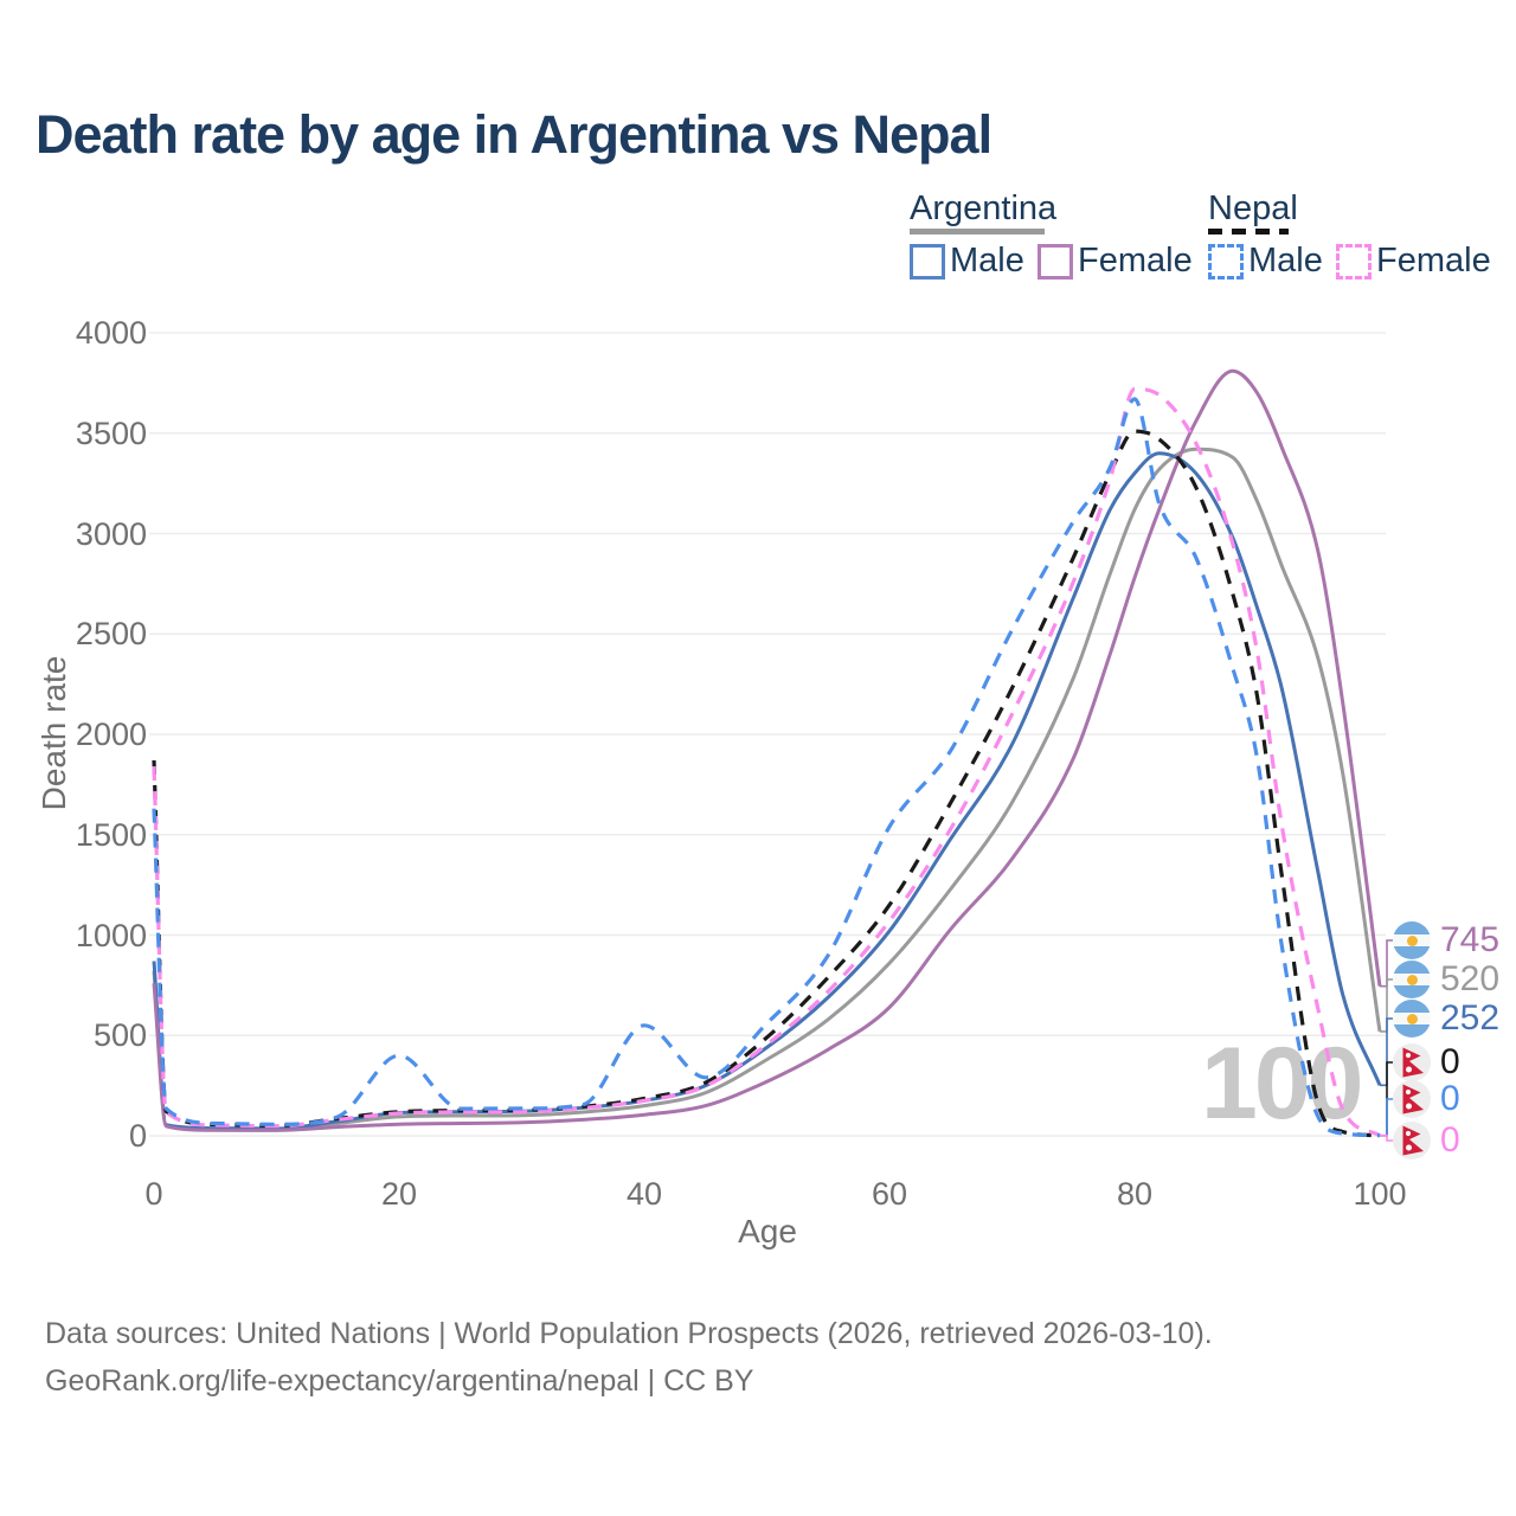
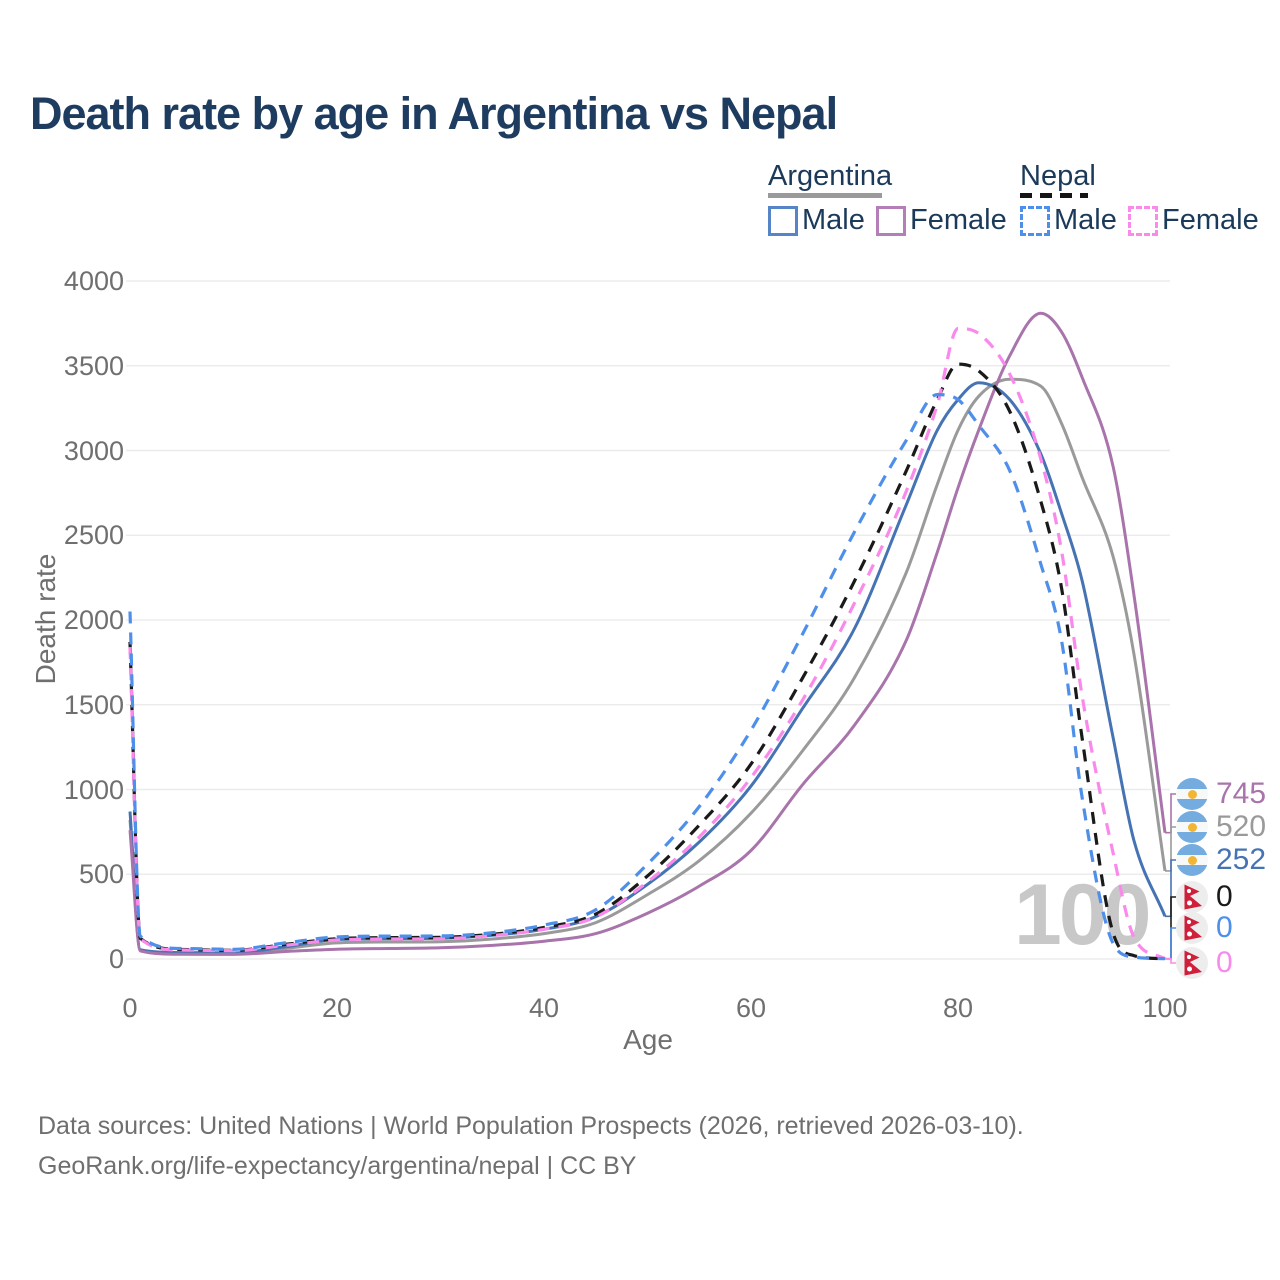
Nepal Male/0: 1630 -> 2050
Nepal Male/20: 400 -> 130
Nepal Male/40: 550 -> 200
Nepal Male/60: 1540 -> 1350
Nepal Male/80: 3670 -> 3300
